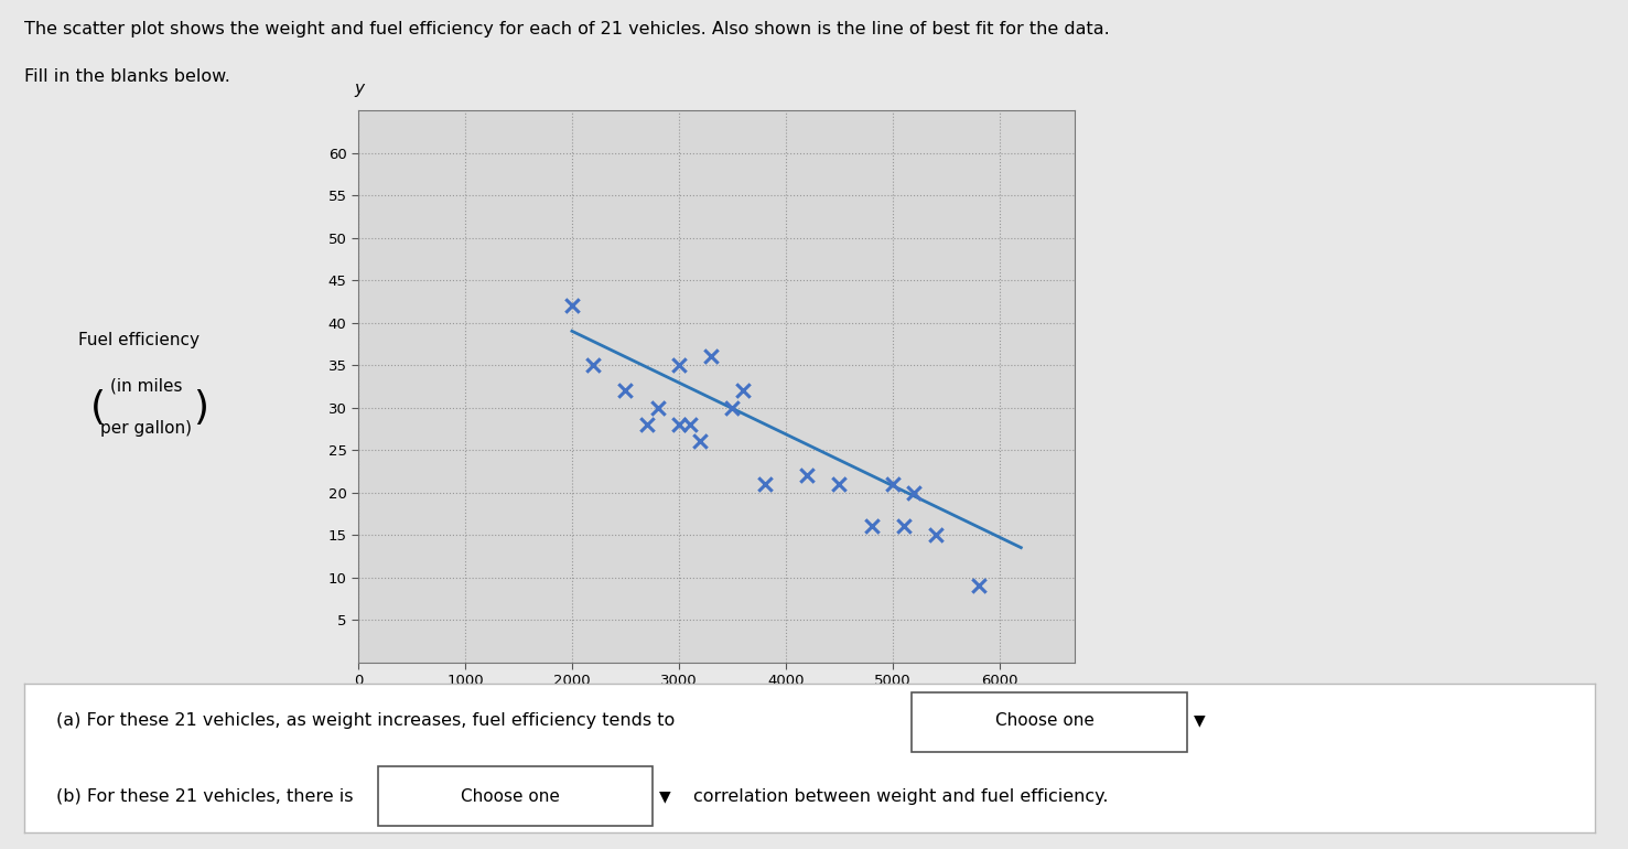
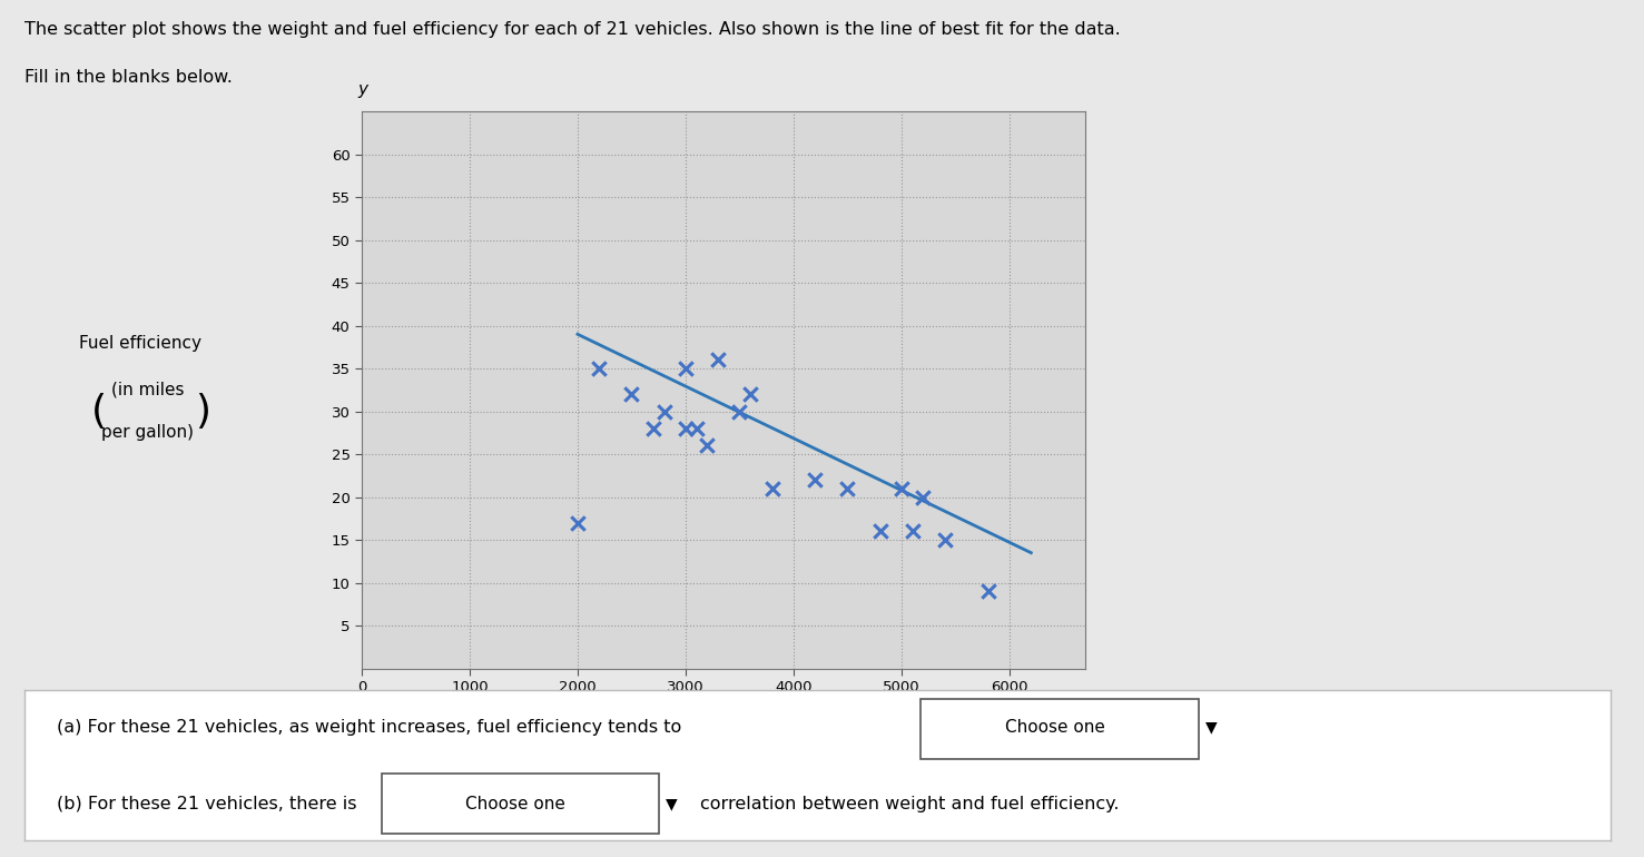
2000: 42 -> 17
